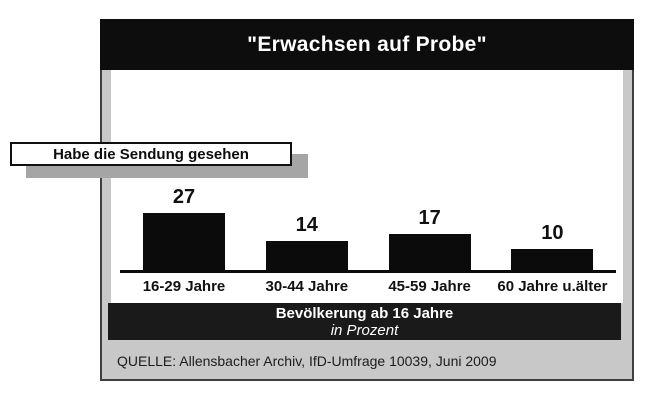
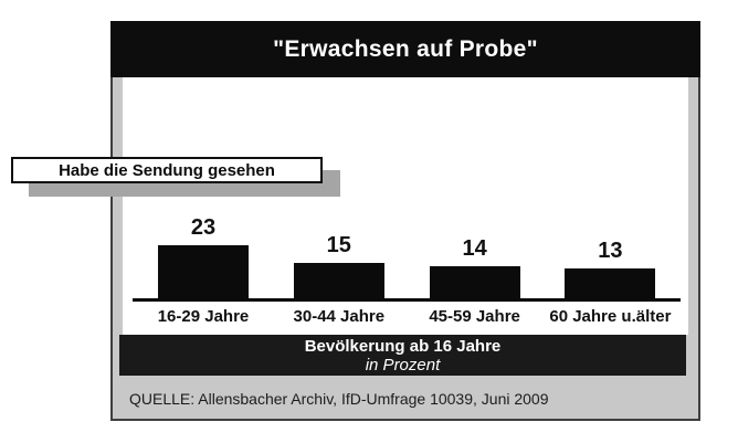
16-29 Jahre: 27 -> 23
30-44 Jahre: 14 -> 15
45-59 Jahre: 17 -> 14
60 Jahre u.älter: 10 -> 13
